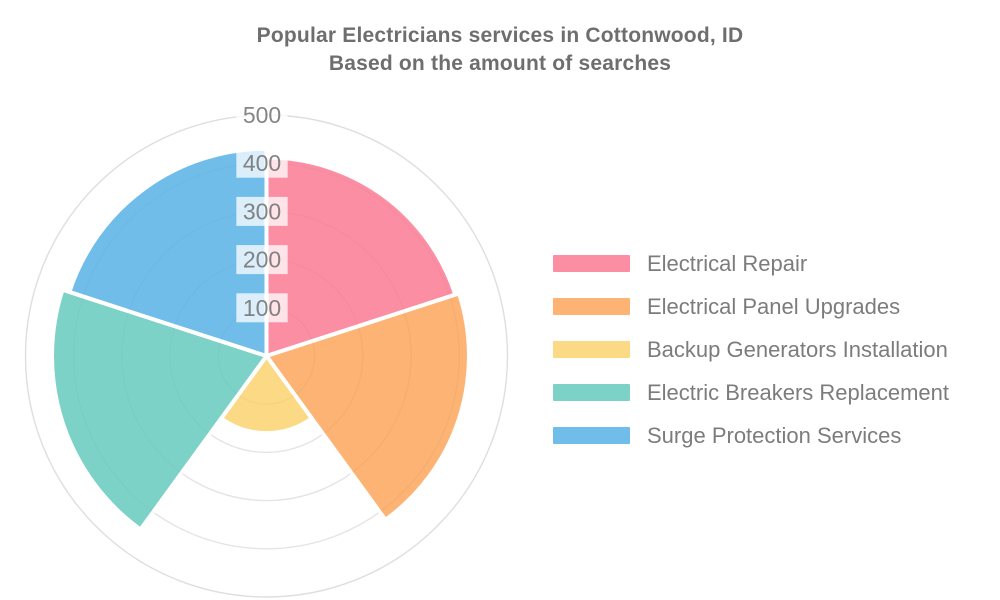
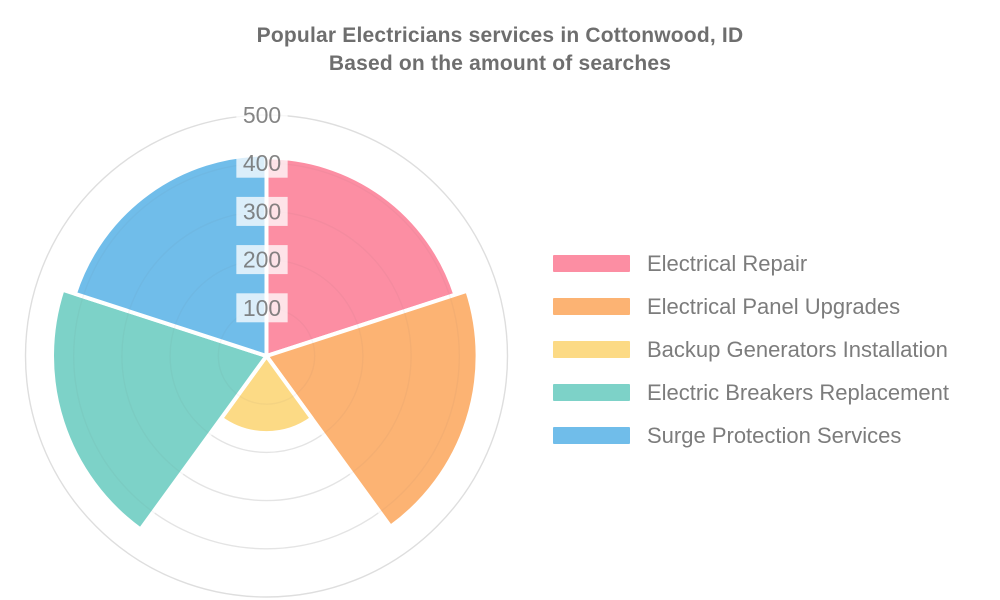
Electrical Panel Upgrades: 420 -> 440
Surge Protection Services: 430 -> 420
